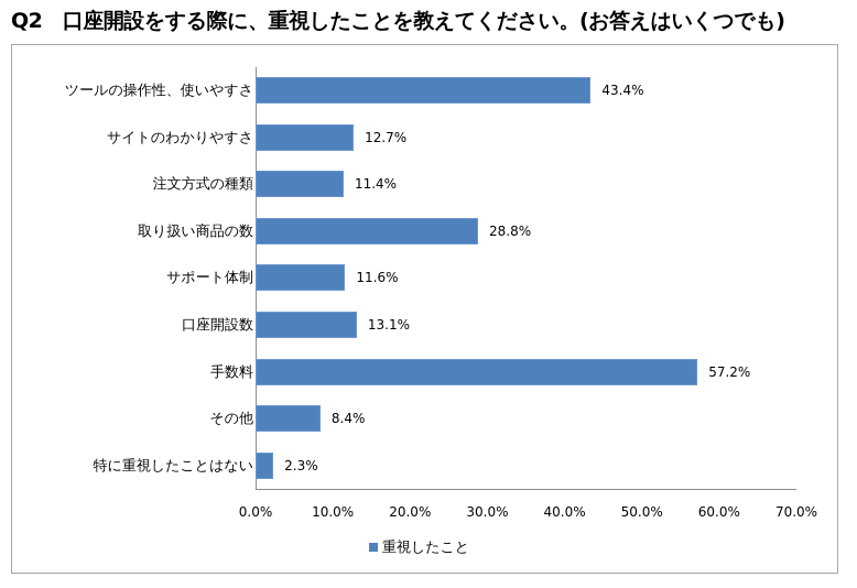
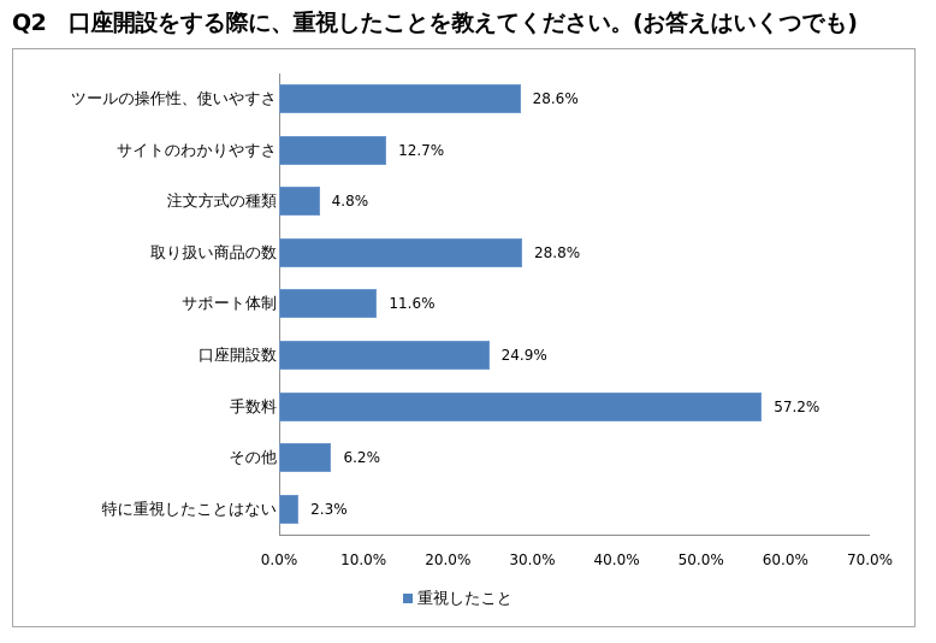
ツールの操作性、使いやすさ: 43.4% -> 28.6%
注文方式の種類: 11.4% -> 4.8%
口座開設数: 13.1% -> 24.9%
その他: 8.4% -> 6.2%
